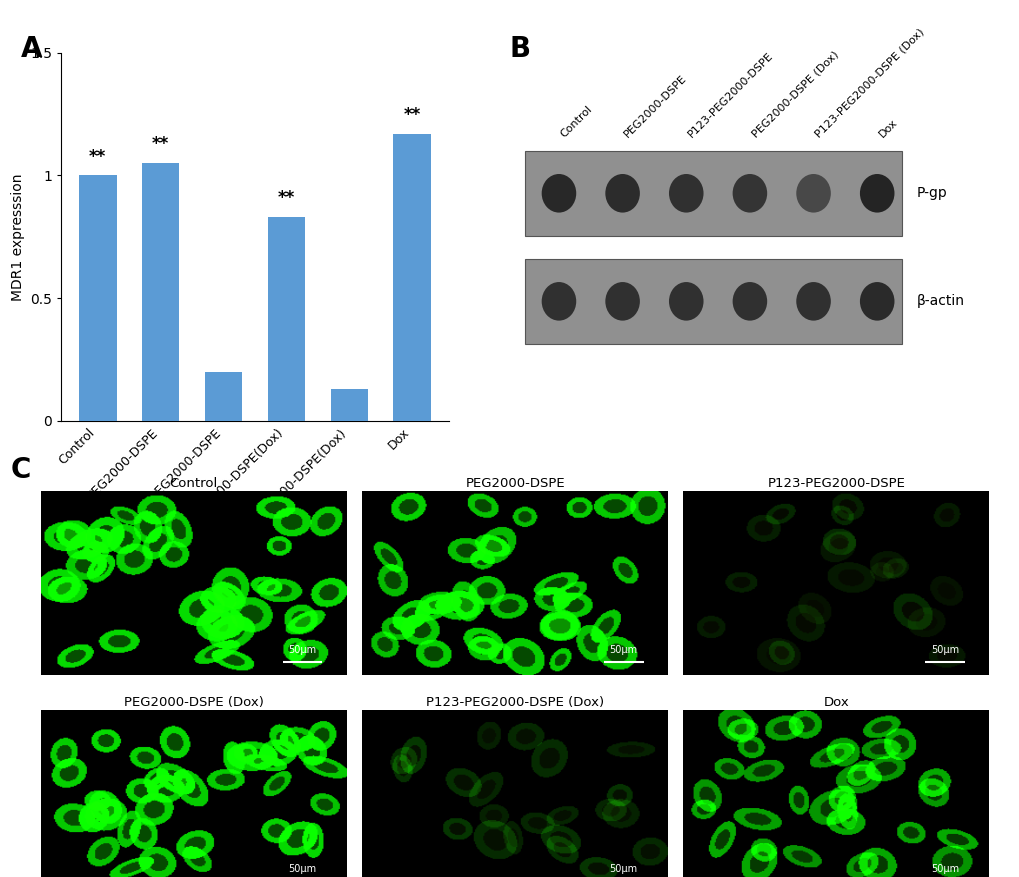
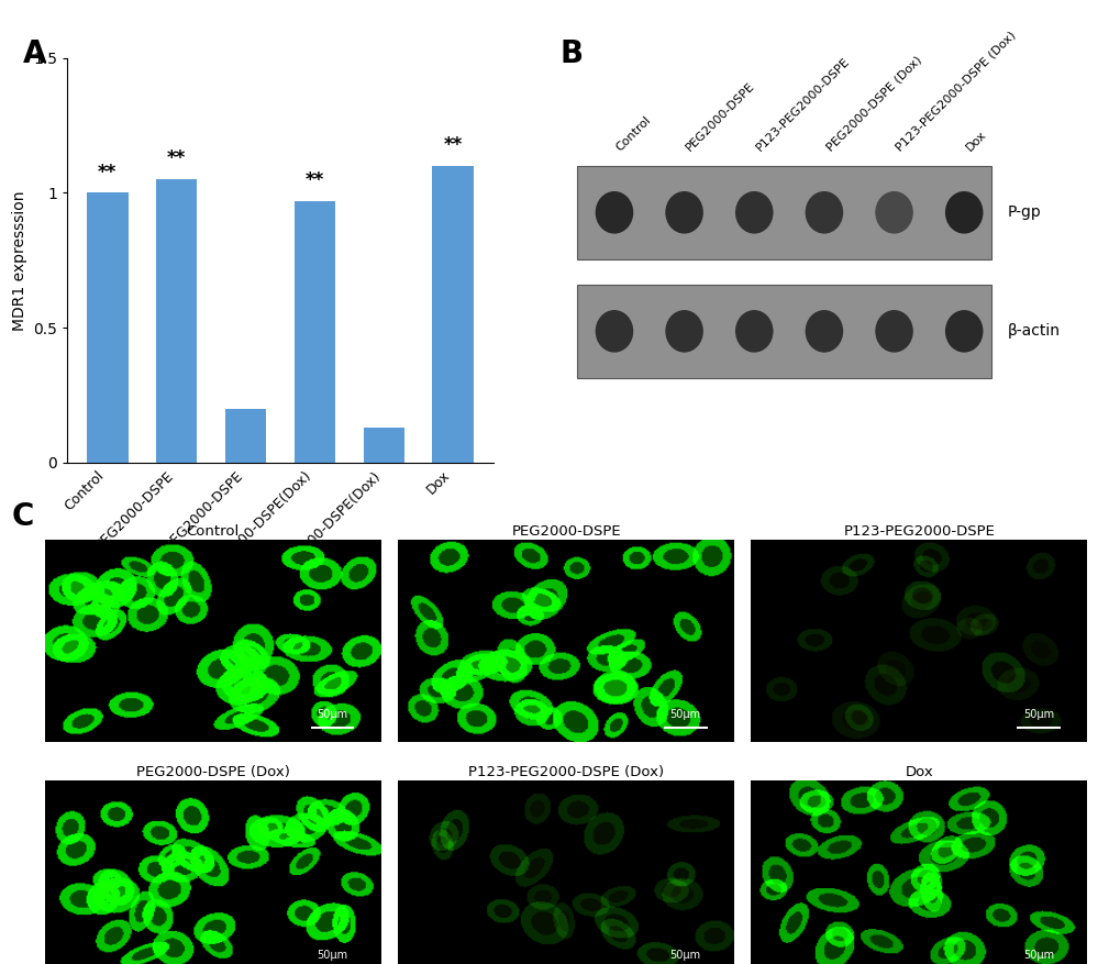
PEG2000-DSPE(Dox): 0.83 -> 0.97
Dox: 1.17 -> 1.10
